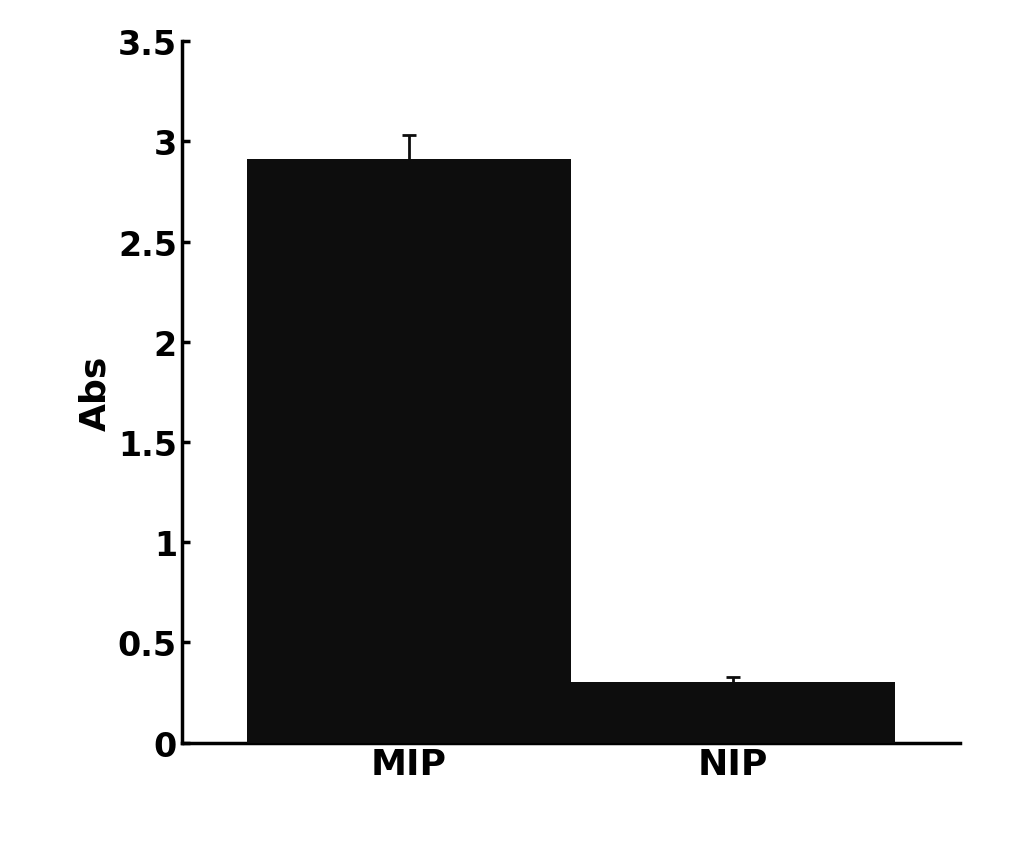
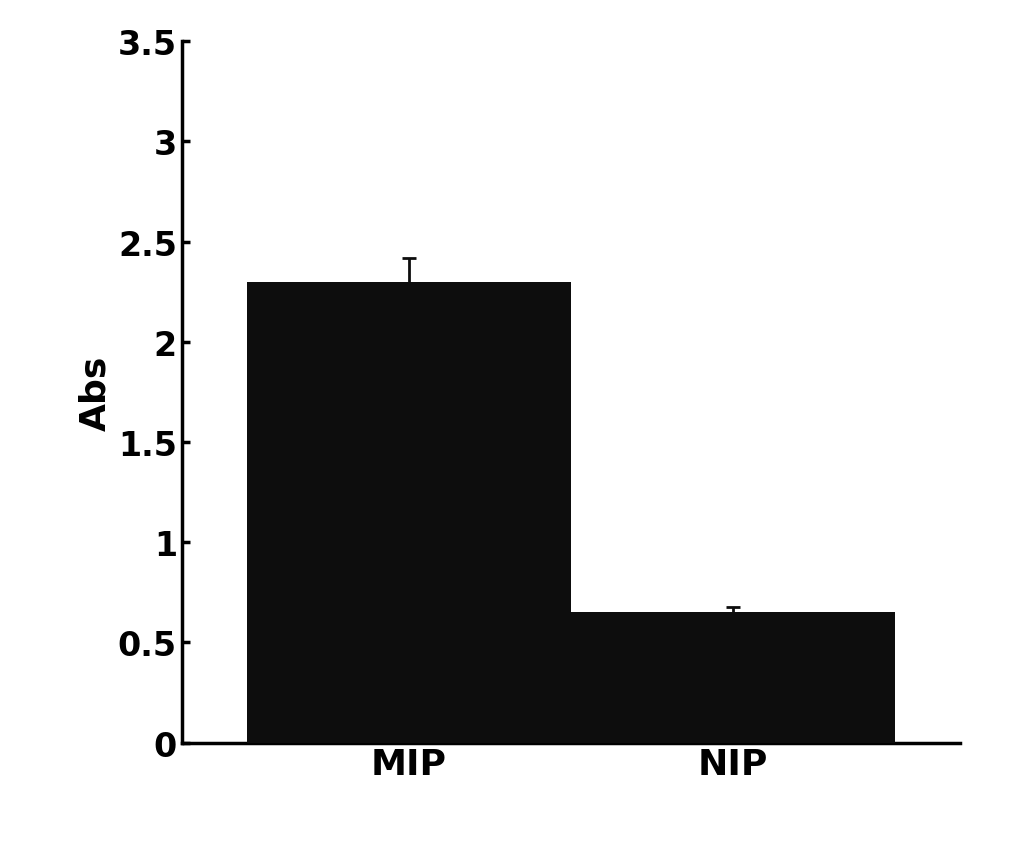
MIP: 2.91 -> 2.30
NIP: 0.30 -> 0.65
